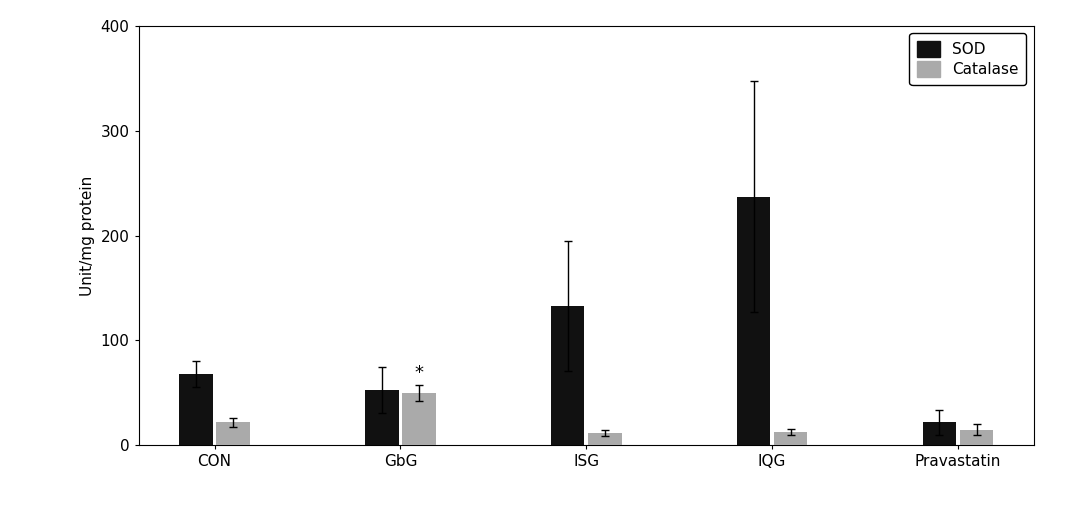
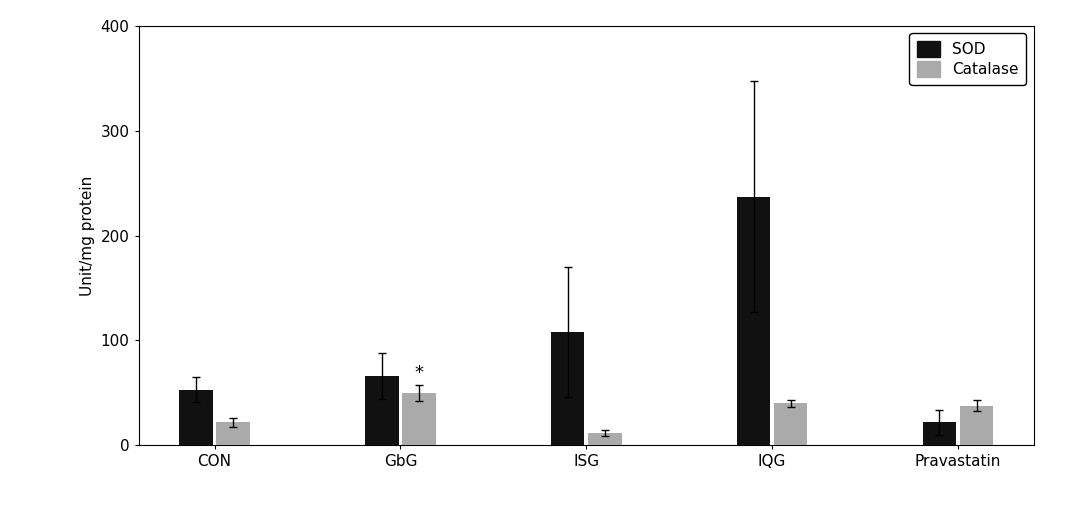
SOD/CON: 68 -> 53
SOD/GbG: 53 -> 66
SOD/ISG: 133 -> 108
Catalase/IQG: 13 -> 40
Catalase/Pravastatin: 15 -> 38
